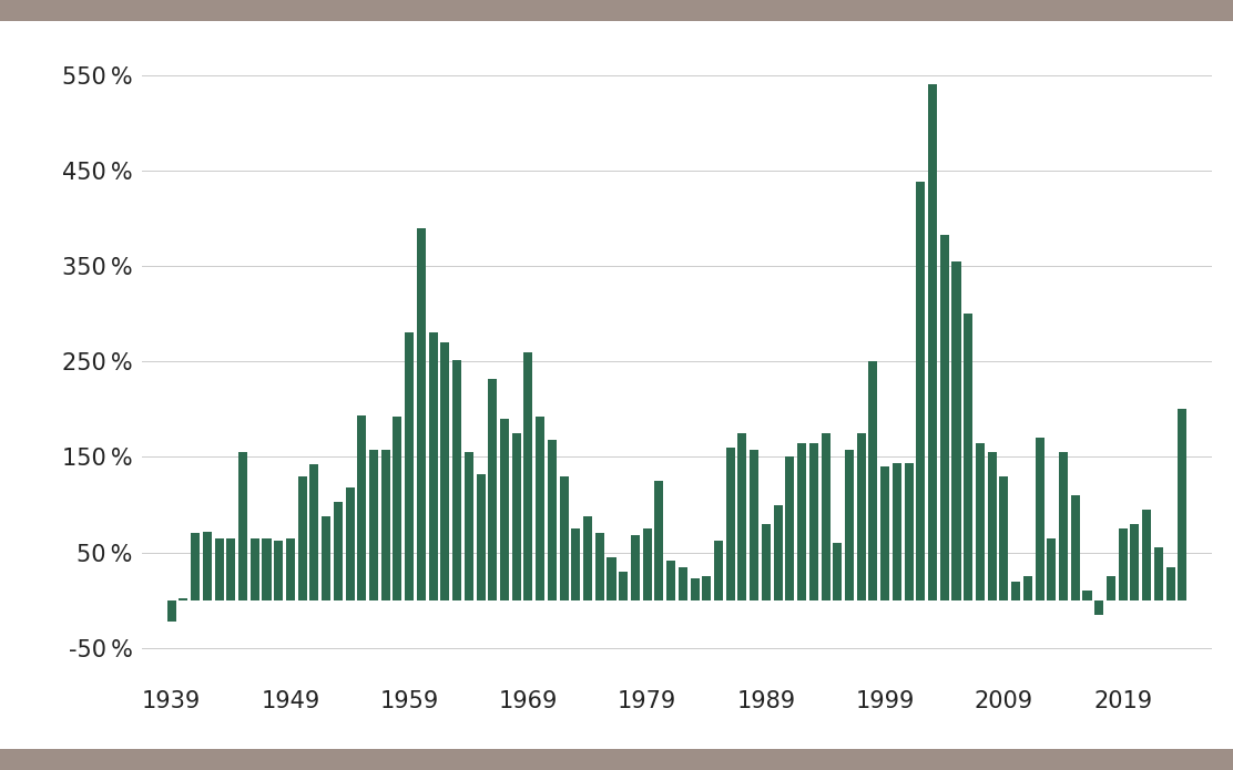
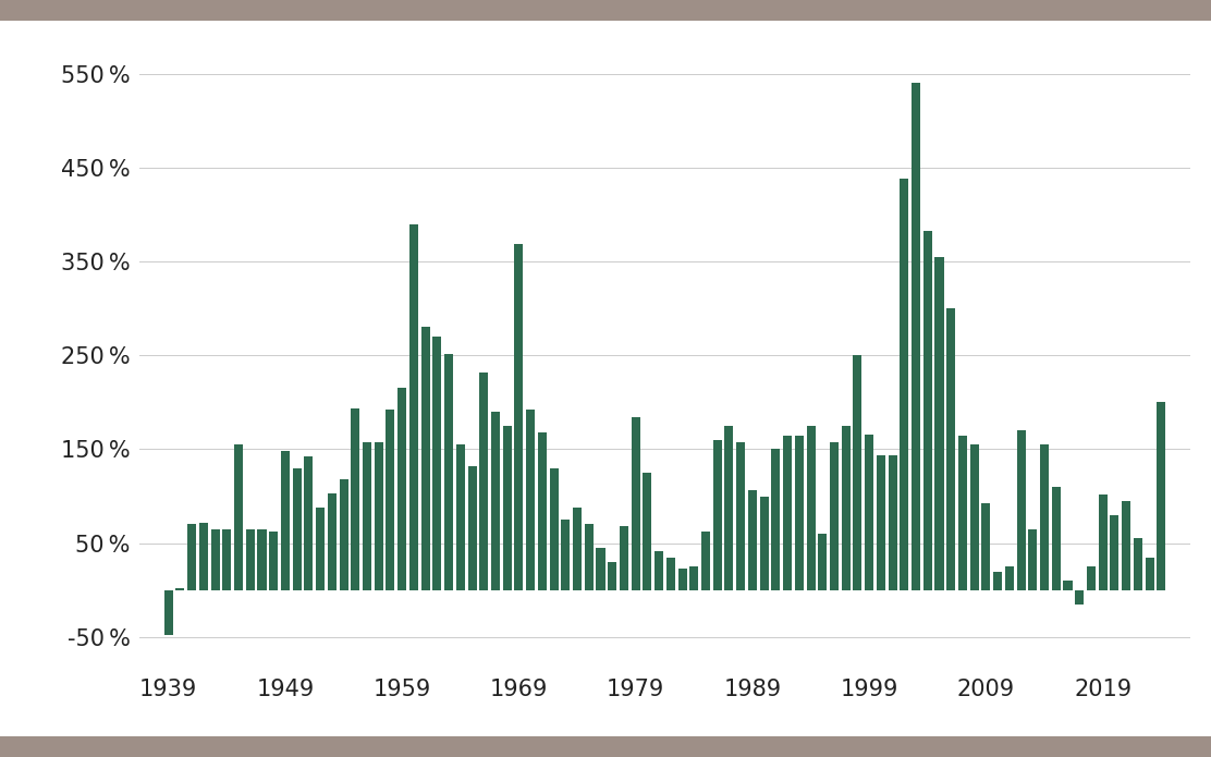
1939: -22 % -> -48 %
1949: 65 % -> 148 %
1959: 280 % -> 216 %
1969: 260 % -> 368 %
1979: 75 % -> 184 %
1989: 80 % -> 106 %
1999: 140 % -> 166 %
2009: 130 % -> 92 %
2019: 75 % -> 102 %
